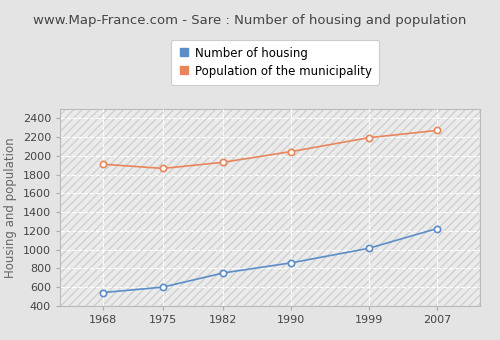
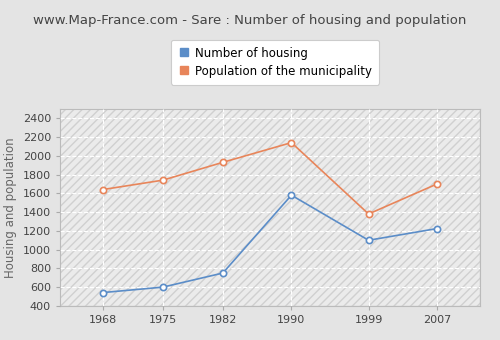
Population of the municipality/1968: 1910 -> 1640
Population of the municipality/1975: 1860 -> 1740
Number of housing/1990: 860 -> 1580
Population of the municipality/1990: 2040 -> 2140
Number of housing/1999: 1010 -> 1100
Population of the municipality/1999: 2190 -> 1380
Population of the municipality/2007: 2270 -> 1700
